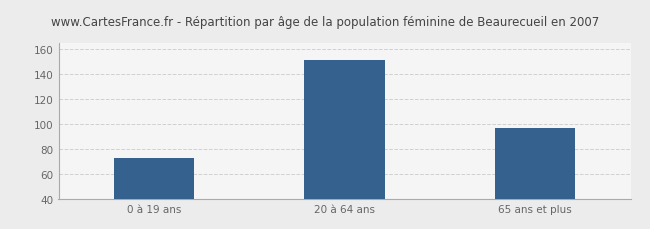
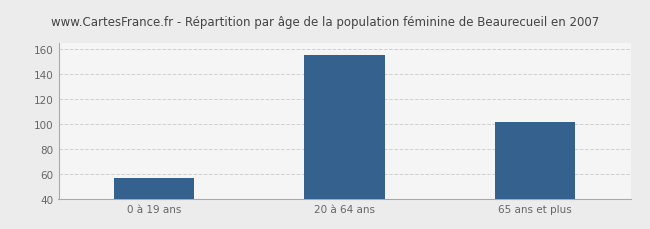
0 à 19 ans: 73 -> 57
20 à 64 ans: 151 -> 155
65 ans et plus: 97 -> 102
